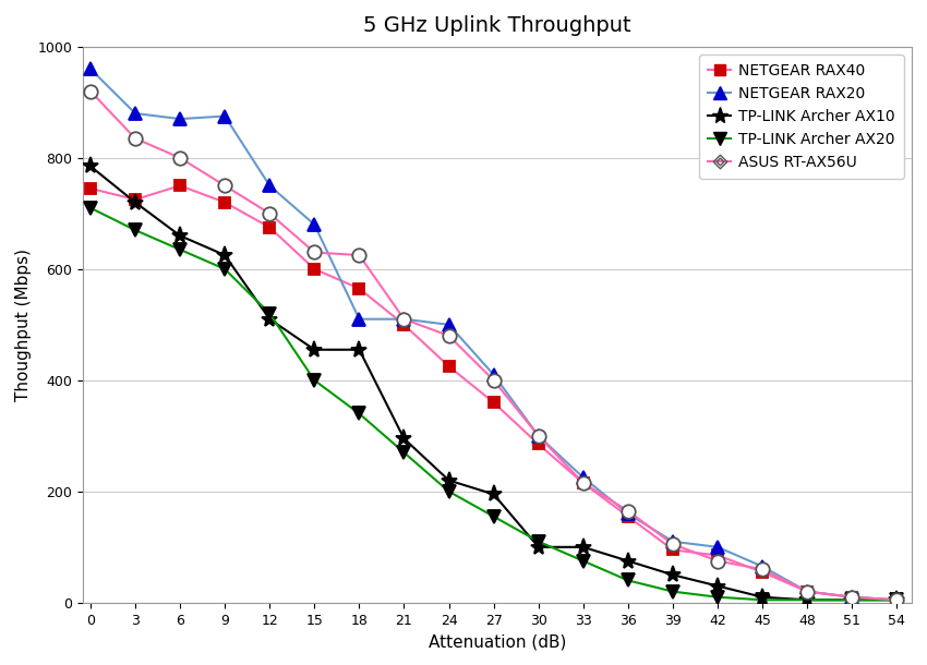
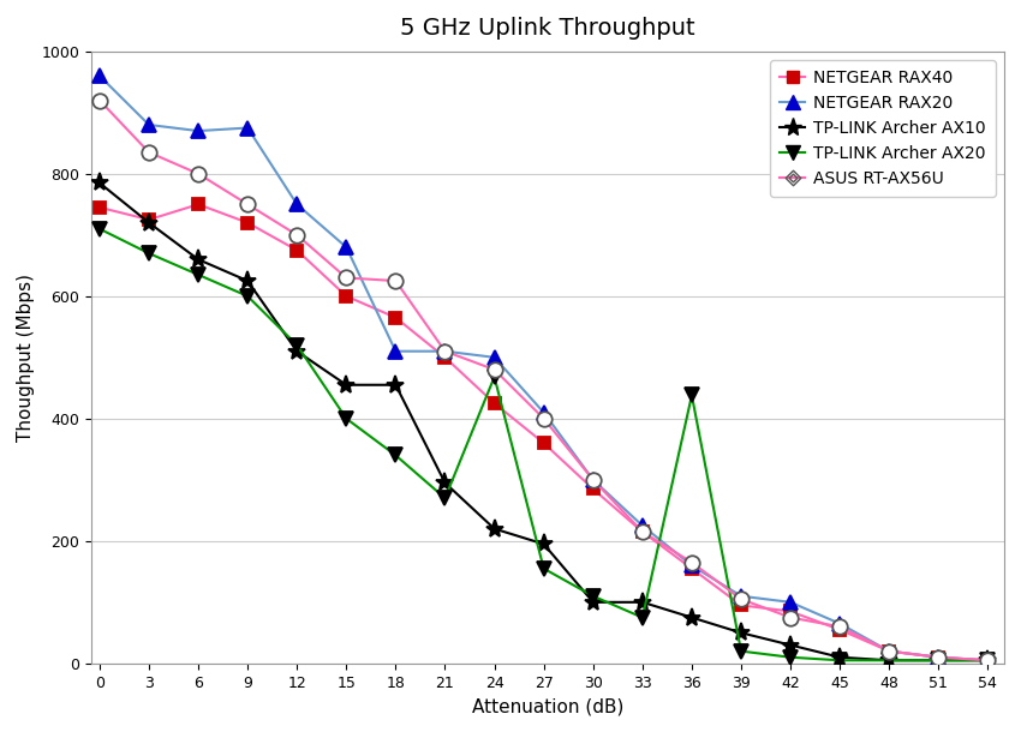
TP-LINK Archer AX20/24: 200 -> 468
TP-LINK Archer AX20/36: 40 -> 438
